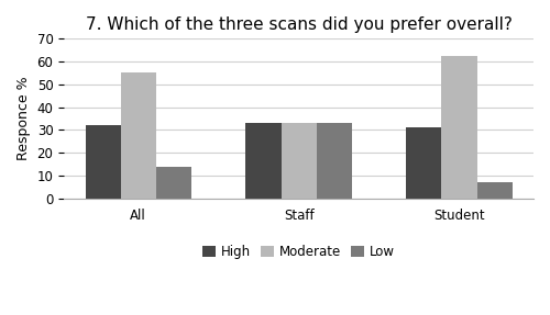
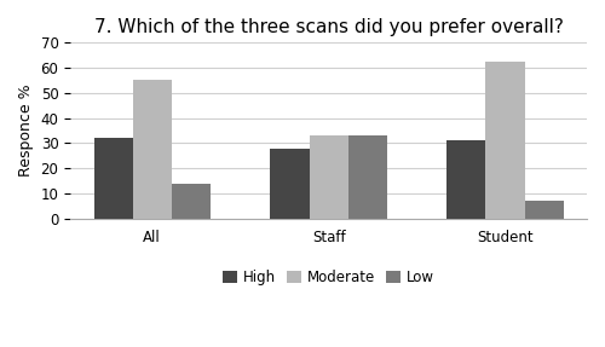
High/Staff: 33.3 -> 28.0
